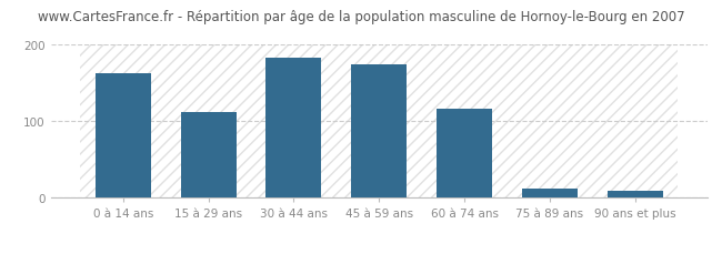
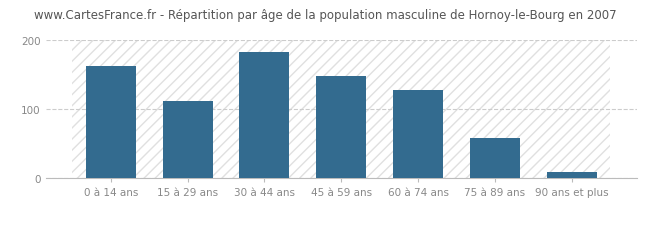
45 à 59 ans: 174 -> 148
60 à 74 ans: 116 -> 128
75 à 89 ans: 12 -> 58
